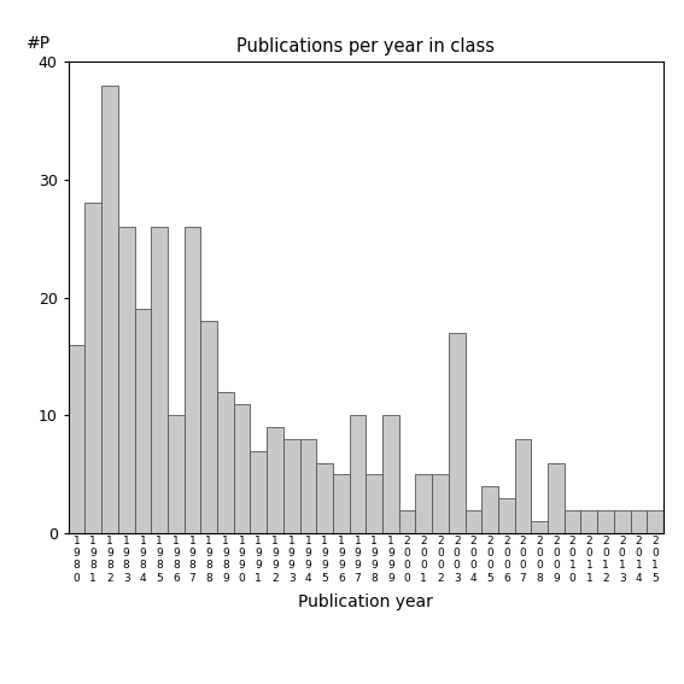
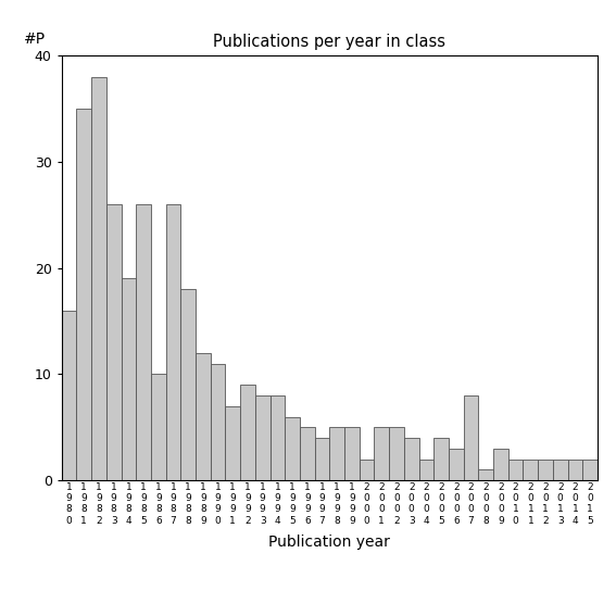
1 9 8 1: 28 -> 35
1 9 9 7: 10 -> 4
1 9 9 9: 10 -> 5
2 0 0 3: 17 -> 4
2 0 0 9: 6 -> 3
